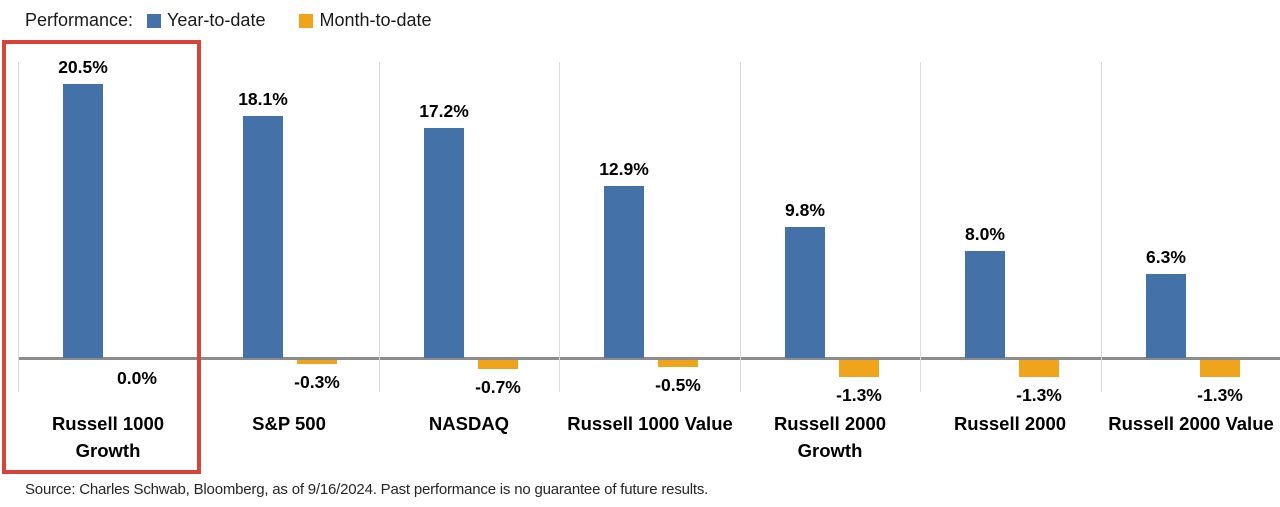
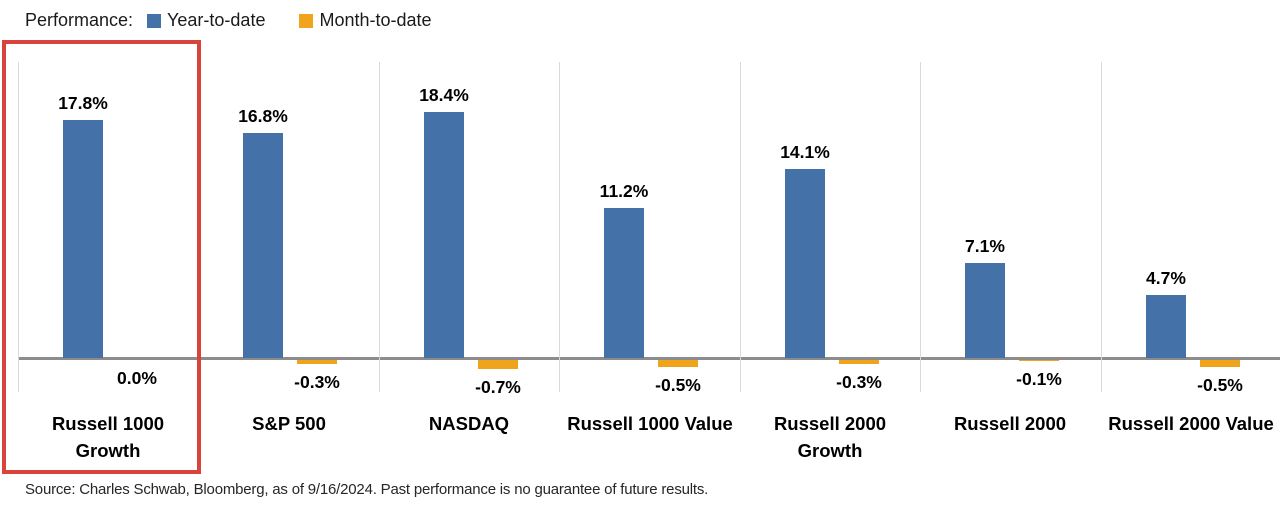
Year-to-date/Russell 1000 Growth: 20.5% -> 17.8%
Year-to-date/S&P 500: 18.1% -> 16.8%
Year-to-date/NASDAQ: 17.2% -> 18.4%
Year-to-date/Russell 1000 Value: 12.9% -> 11.2%
Year-to-date/Russell 2000 Growth: 9.8% -> 14.1%
Month-to-date/Russell 2000 Growth: -1.3% -> -0.3%
Year-to-date/Russell 2000: 8.0% -> 7.1%
Month-to-date/Russell 2000: -1.3% -> -0.1%
Year-to-date/Russell 2000 Value: 6.3% -> 4.7%
Month-to-date/Russell 2000 Value: -1.3% -> -0.5%
